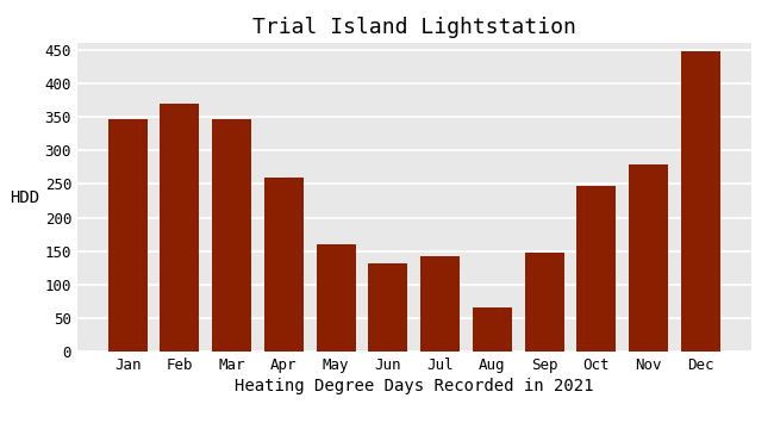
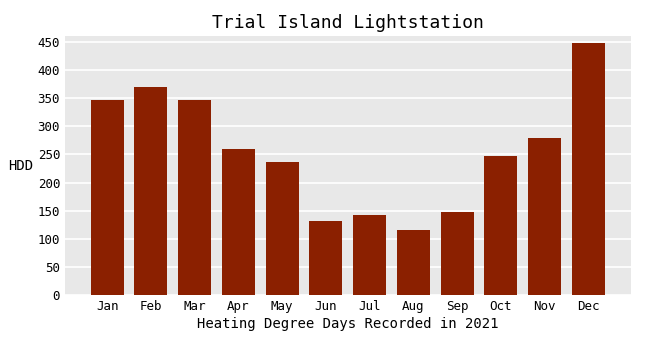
May: 160 -> 237
Aug: 66 -> 115
